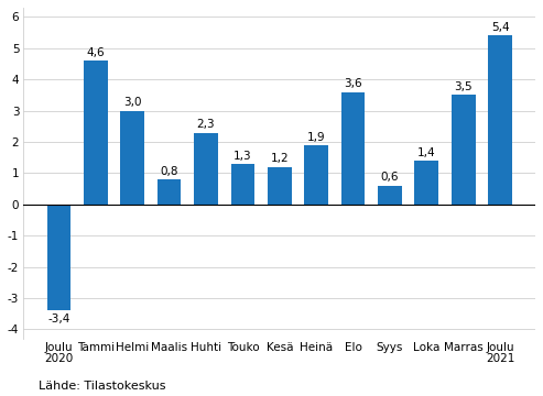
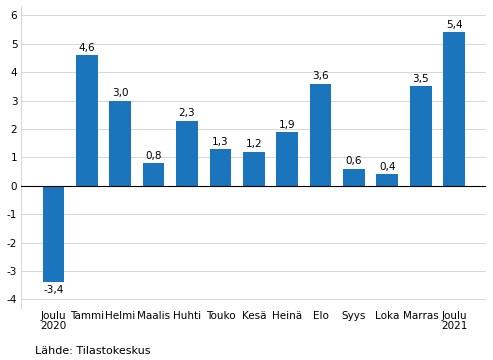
Loka: 1,4 -> 0,4
